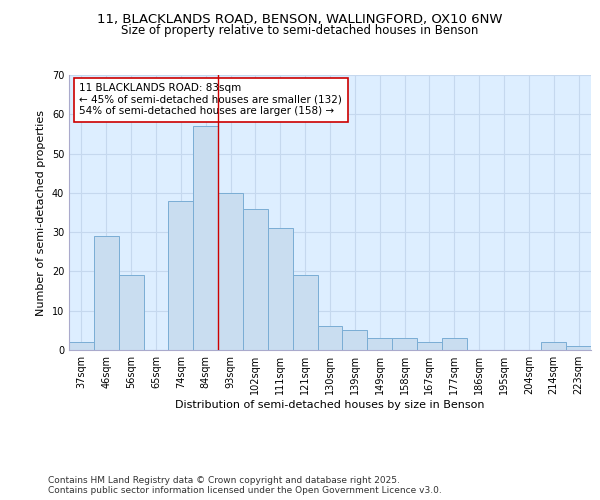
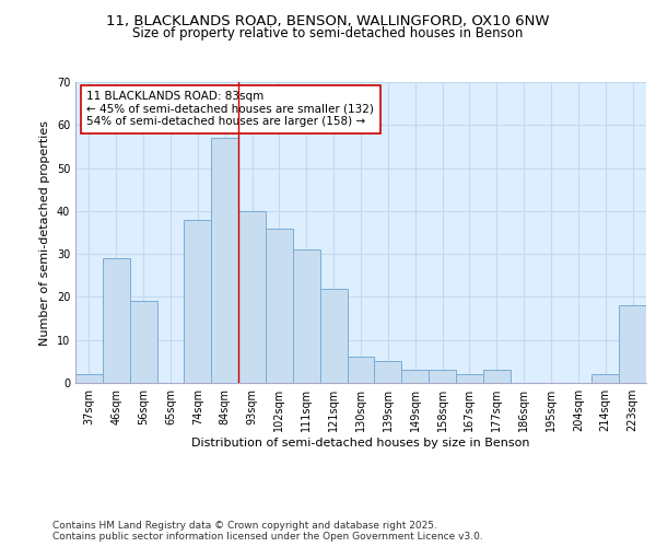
121sqm: 19 -> 22
223sqm: 1 -> 18
